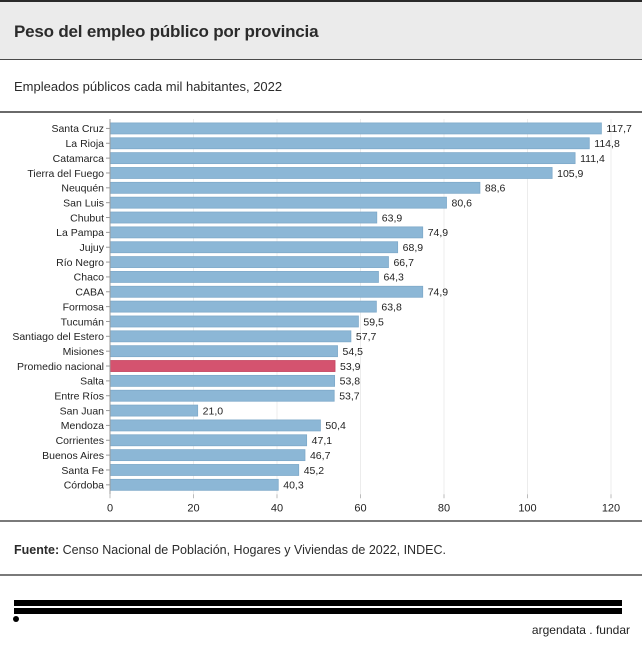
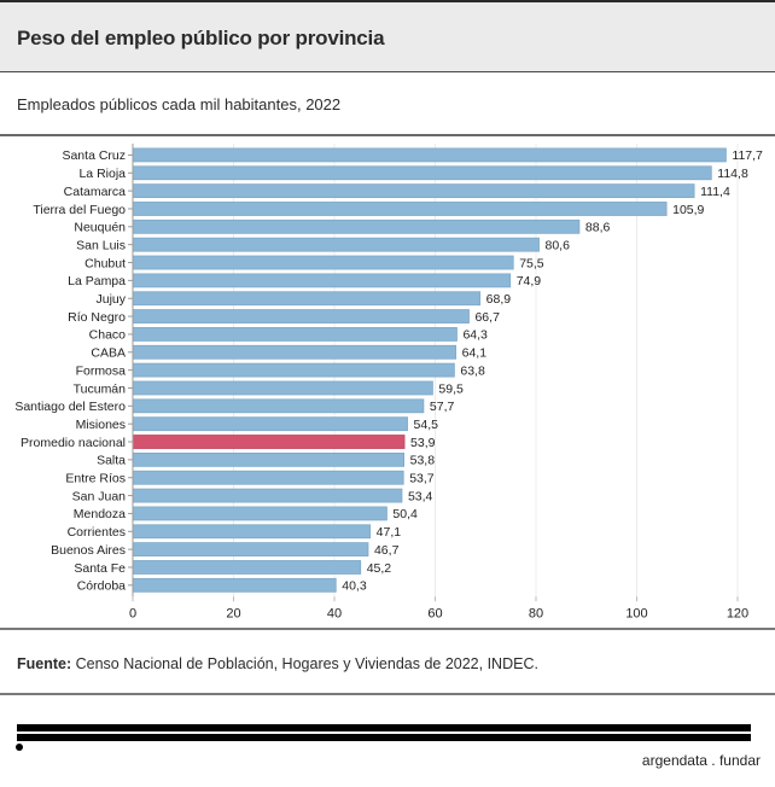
Chubut: 63,9 -> 75,5
CABA: 74,9 -> 64,1
San Juan: 21,0 -> 53,4
